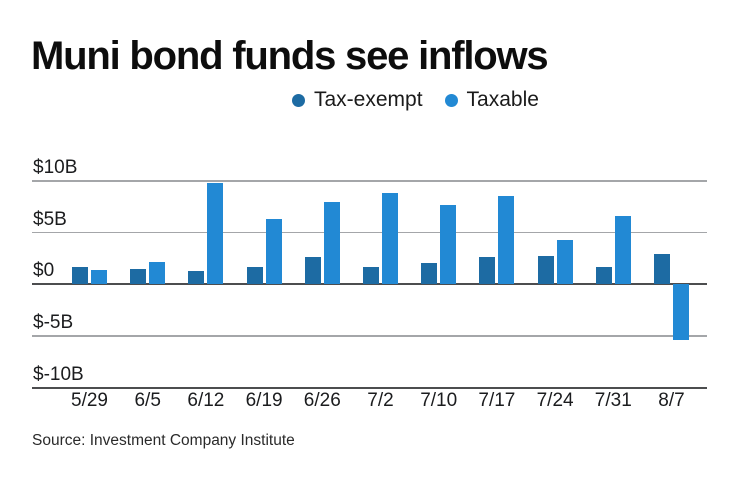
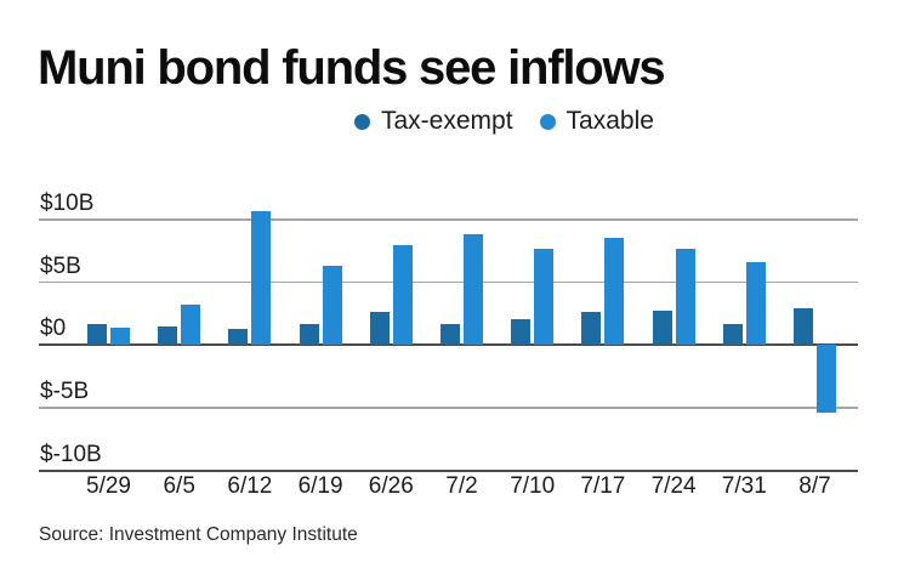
Taxable/6/5: $2.2B -> $3.2B
Taxable/6/12: $9.8B -> $10.7B
Taxable/7/24: $4.3B -> $7.7B
